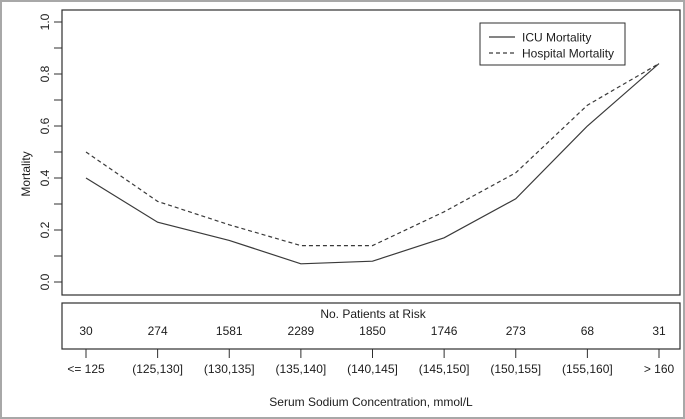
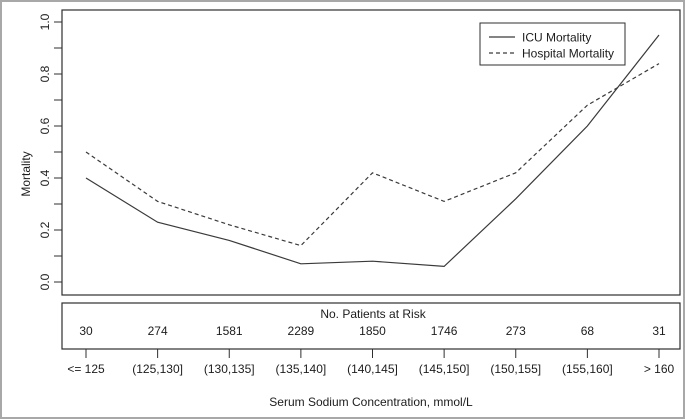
Hospital Mortality/(140,145]: 0.14 -> 0.42
ICU Mortality/(145,150]: 0.17 -> 0.06
Hospital Mortality/(145,150]: 0.27 -> 0.31
ICU Mortality/> 160: 0.84 -> 0.95
